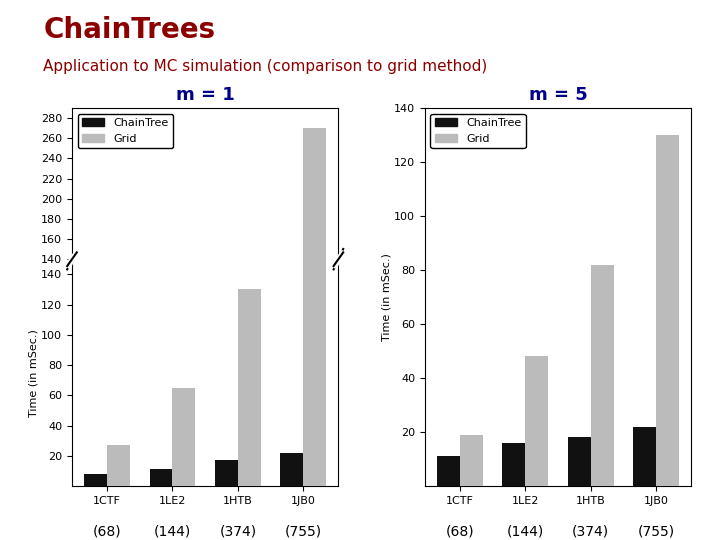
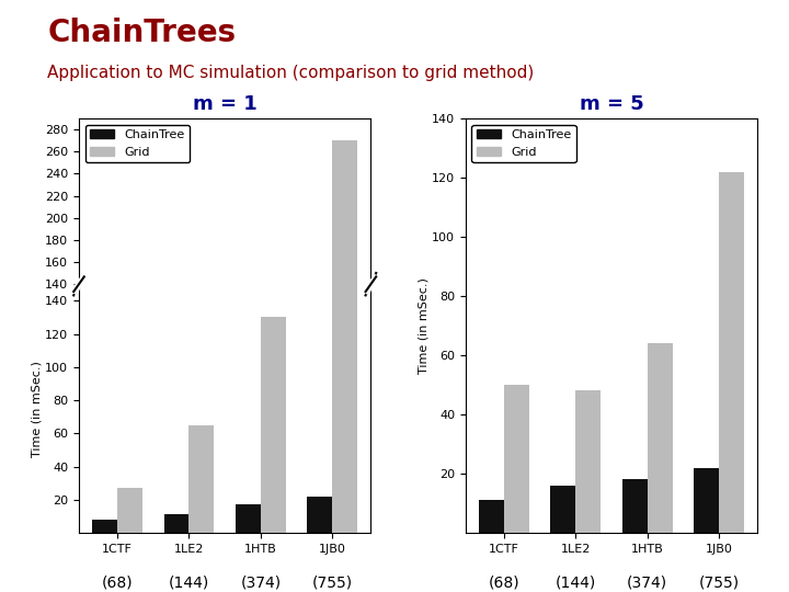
m = 5/Grid/1CTF: 19 -> 50
m = 5/Grid/1HTB: 82 -> 64
m = 5/Grid/1JB0: 130 -> 122
